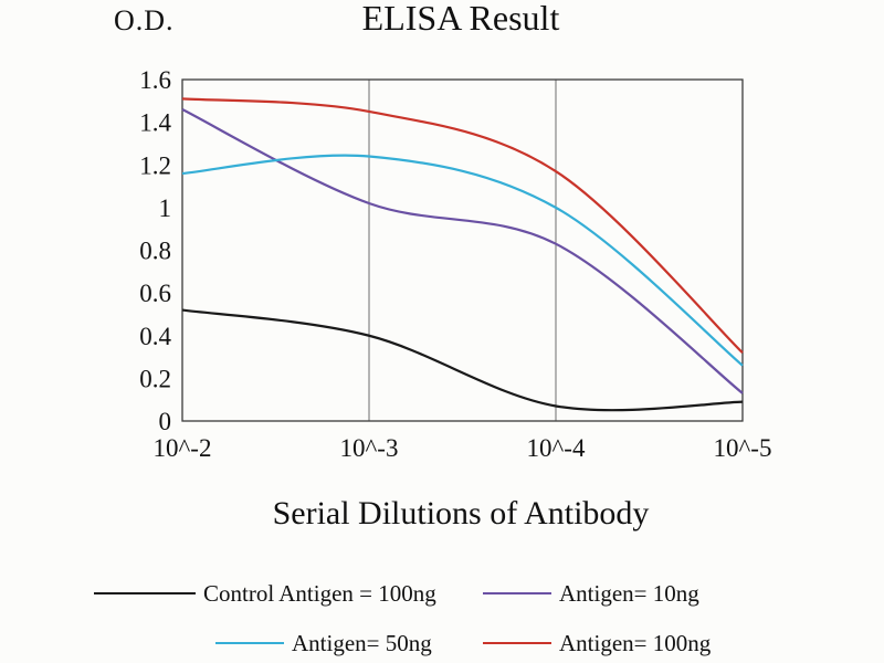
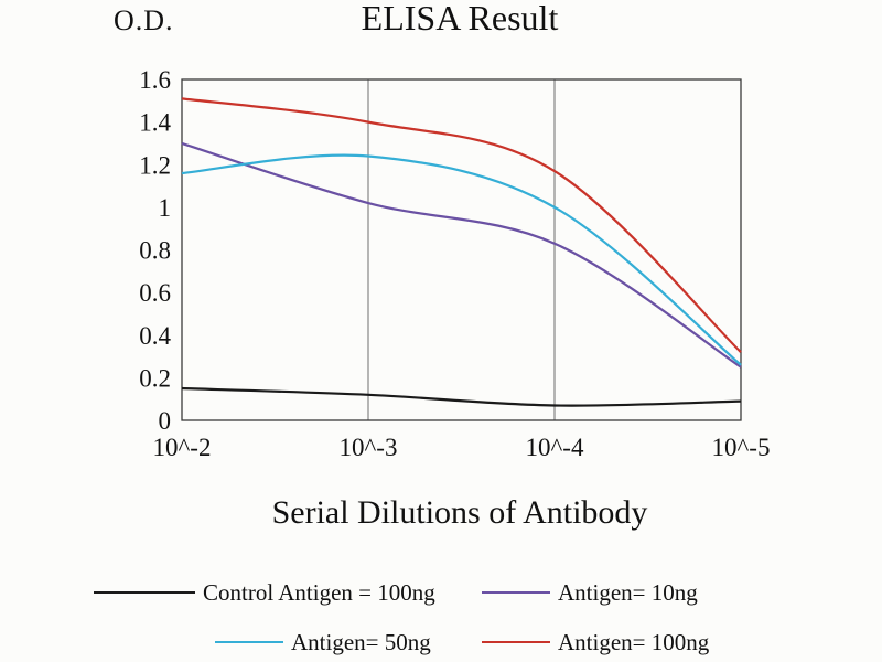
Control Antigen = 100ng/10^-2: 0.52 -> 0.15
Antigen= 10ng/10^-2: 1.46 -> 1.30
Control Antigen = 100ng/10^-3: 0.40 -> 0.12
Antigen= 100ng/10^-3: 1.45 -> 1.40
Antigen= 10ng/10^-5: 0.13 -> 0.25
